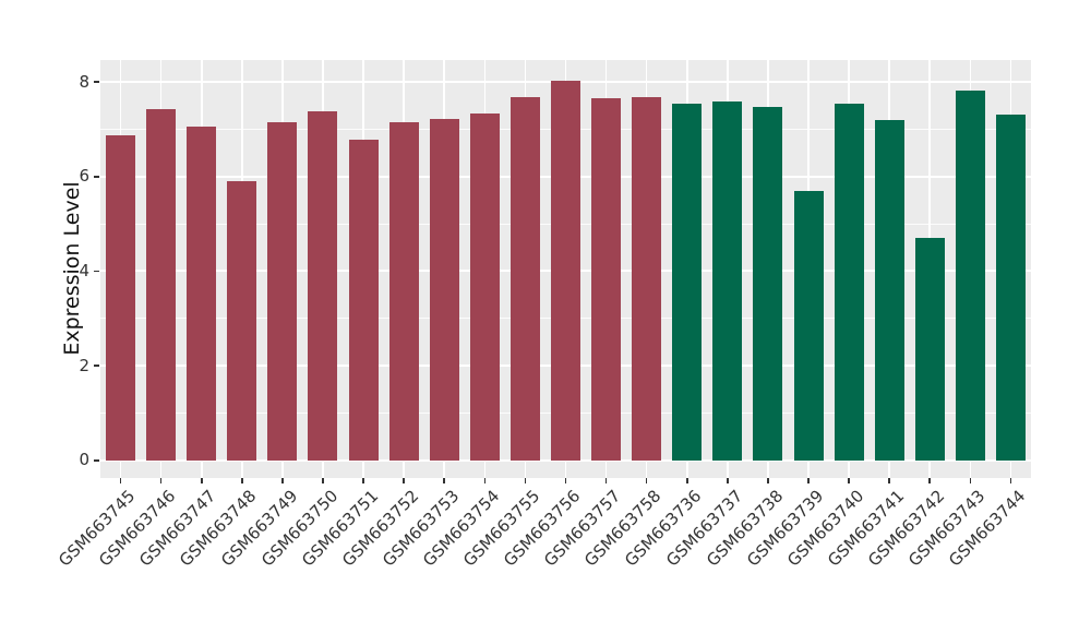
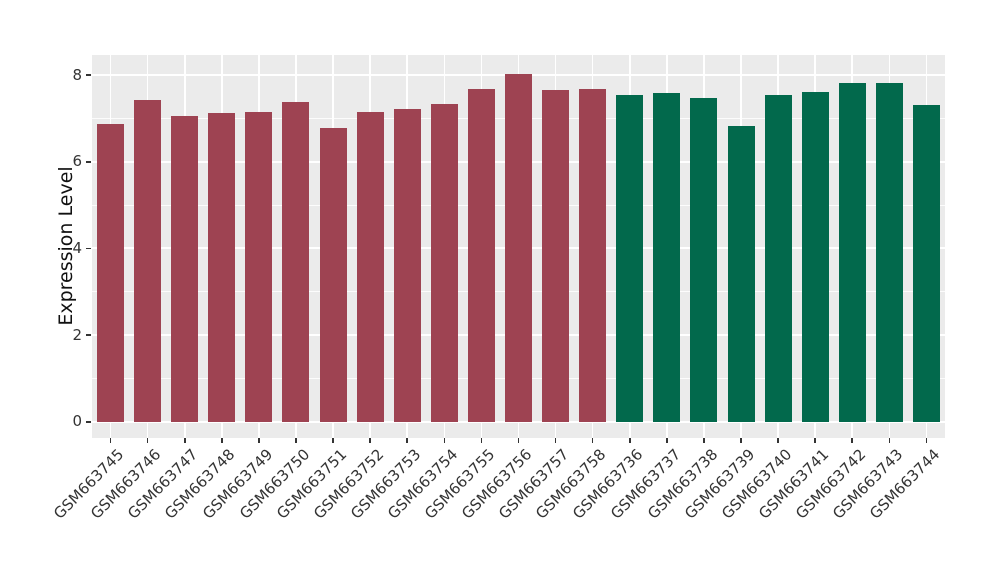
GSM663748: 5.9 -> 7.1
GSM663739: 5.7 -> 6.8
GSM663741: 7.2 -> 7.6
GSM663742: 4.7 -> 7.8
